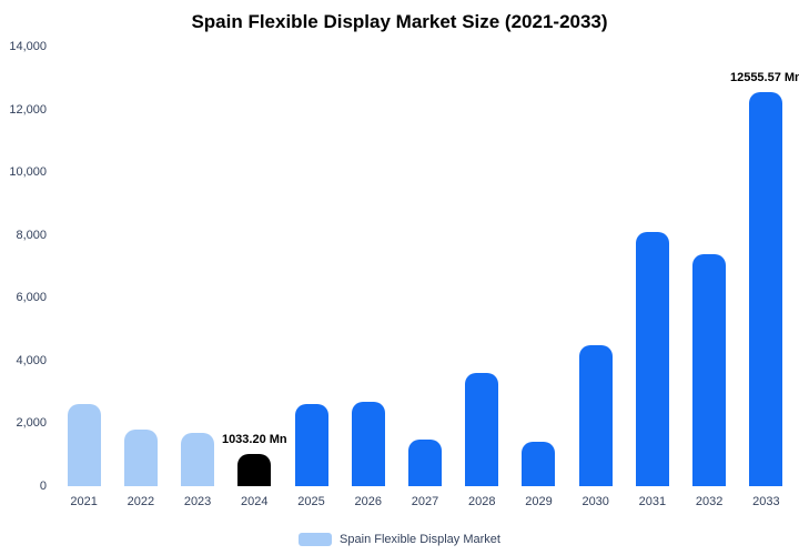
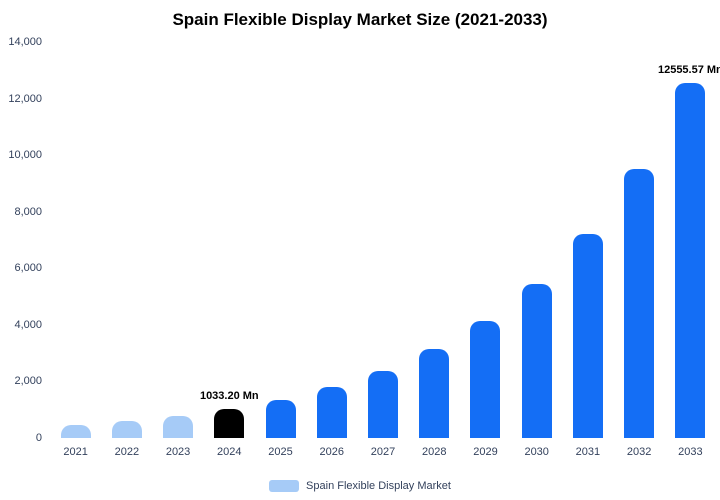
2021: 2600 -> 400
2022: 1800 -> 600
2023: 1700 -> 800
2025: 2600 -> 1400
2026: 2700 -> 1800
2027: 1500 -> 2400
2028: 3600 -> 3100
2029: 1400 -> 4100
2030: 4500 -> 5500
2031: 8100 -> 7200
2032: 7400 -> 9500
